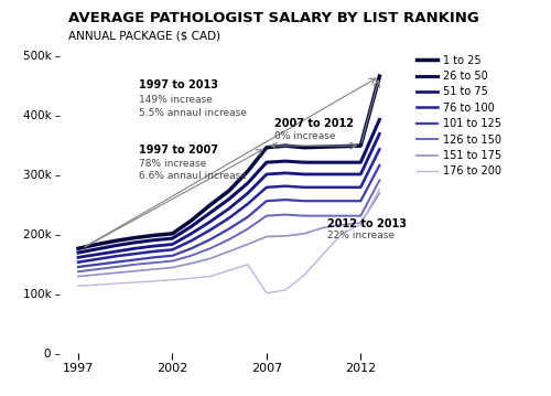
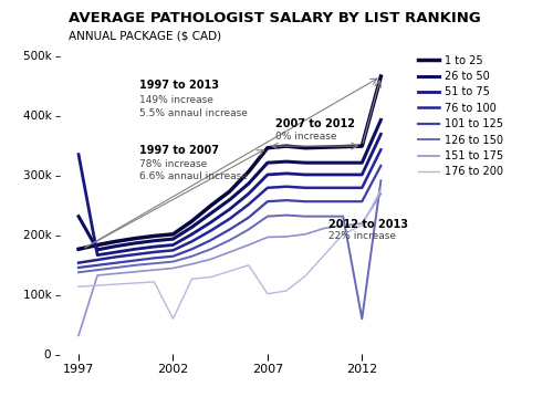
26 to 50/1997: 168k – -> 230k –
51 to 75/1997: 160k – -> 334k –
151 to 175/1997: 128k – -> 30k –
176 to 200/2002: 122k – -> 58k –
126 to 150/2012: 230k – -> 58k –
